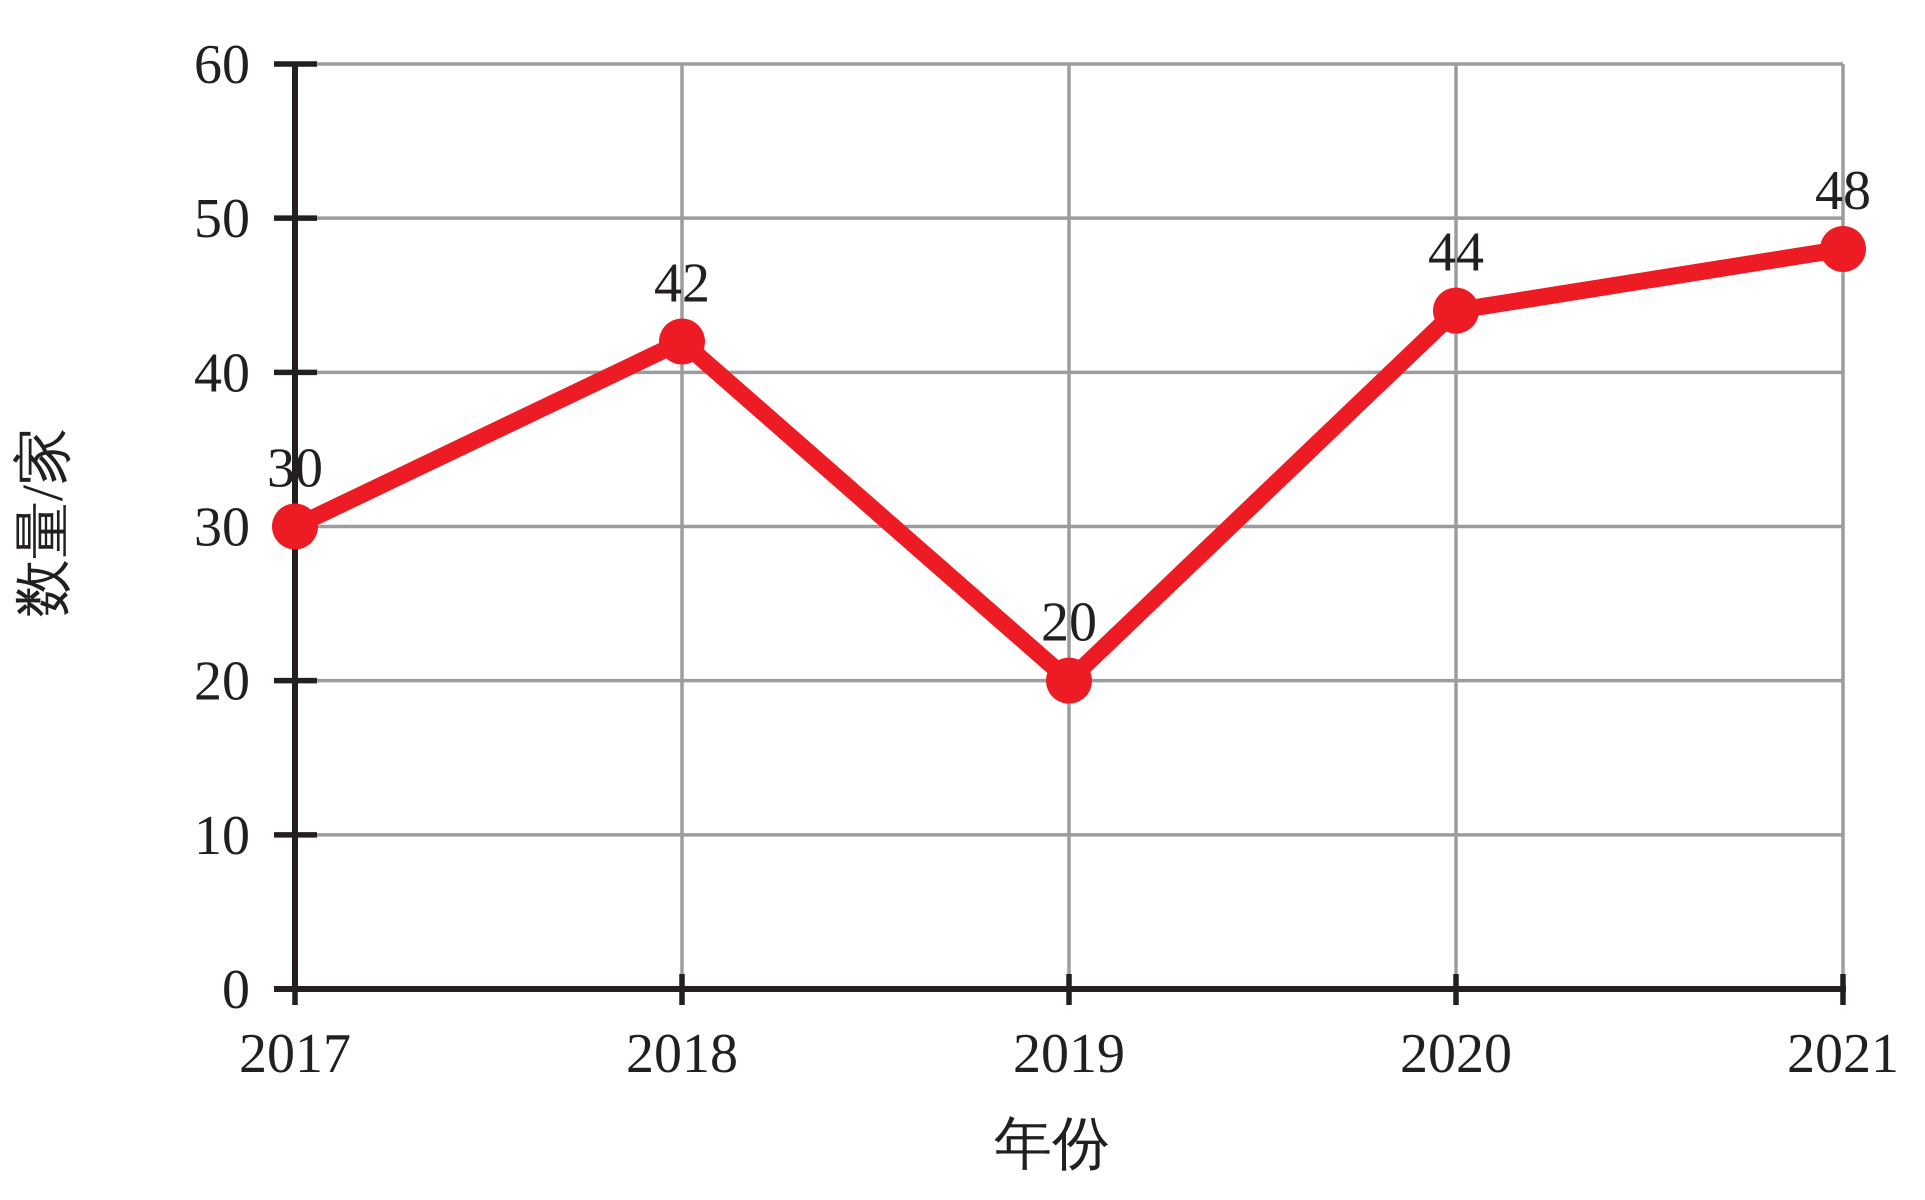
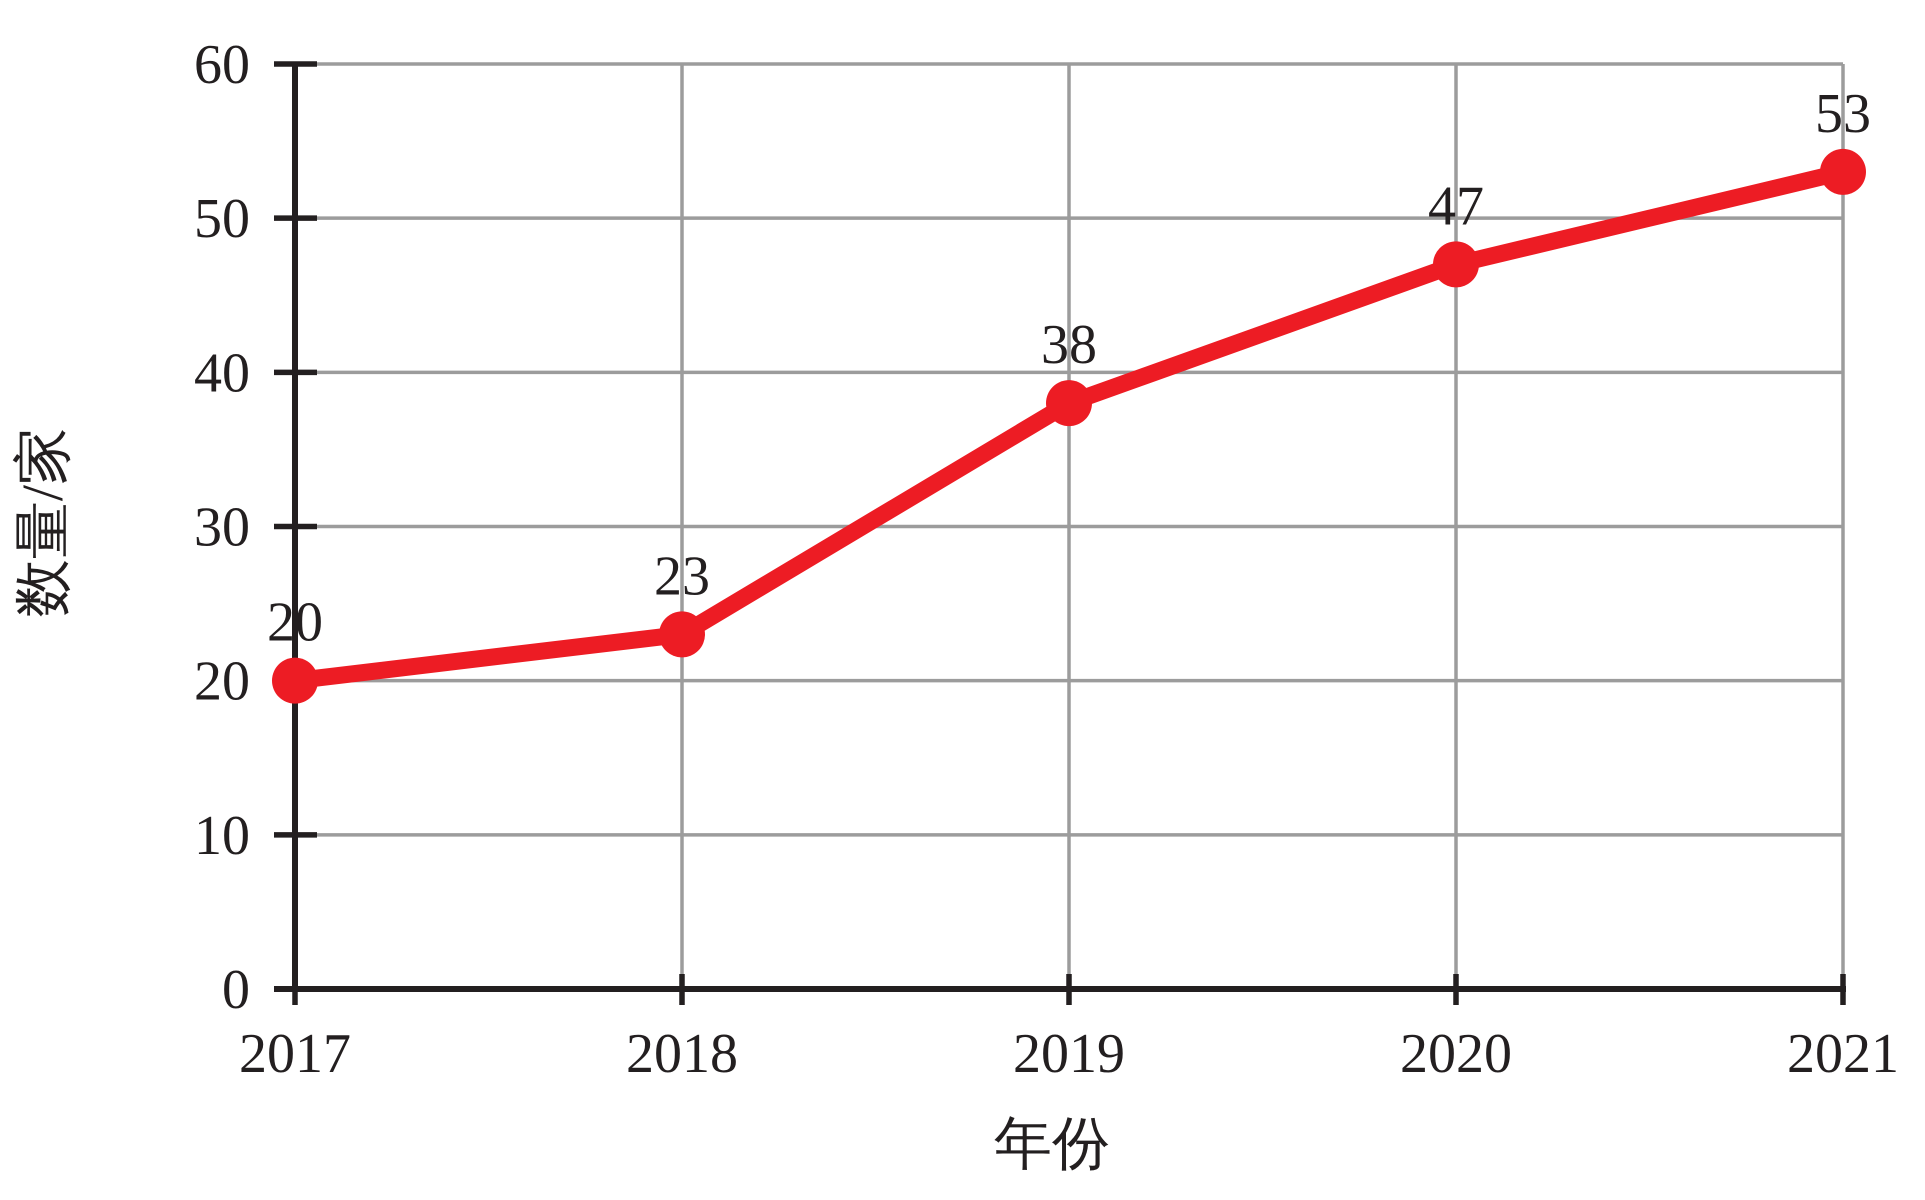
2017: 30 -> 20
2018: 42 -> 23
2019: 20 -> 38
2020: 44 -> 47
2021: 48 -> 53
